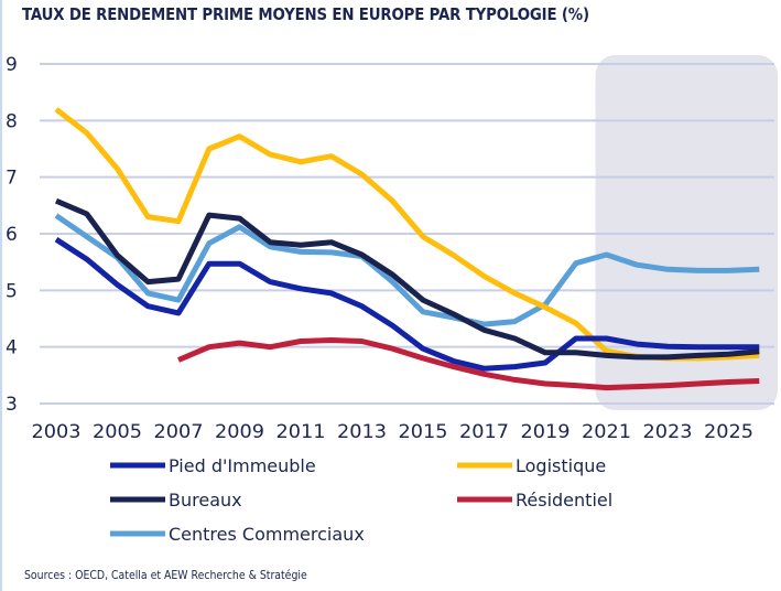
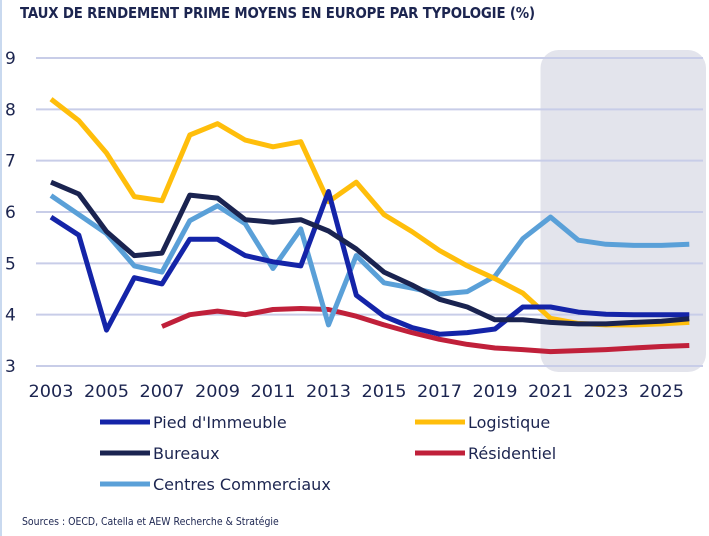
Pied d'Immeuble/2005: 5.1 -> 3.7
Centres Commerciaux/2011: 5.7 -> 4.9
Pied d'Immeuble/2013: 4.7 -> 6.4
Logistique/2013: 7.0 -> 6.2
Centres Commerciaux/2013: 5.6 -> 3.8
Centres Commerciaux/2021: 5.6 -> 5.9
